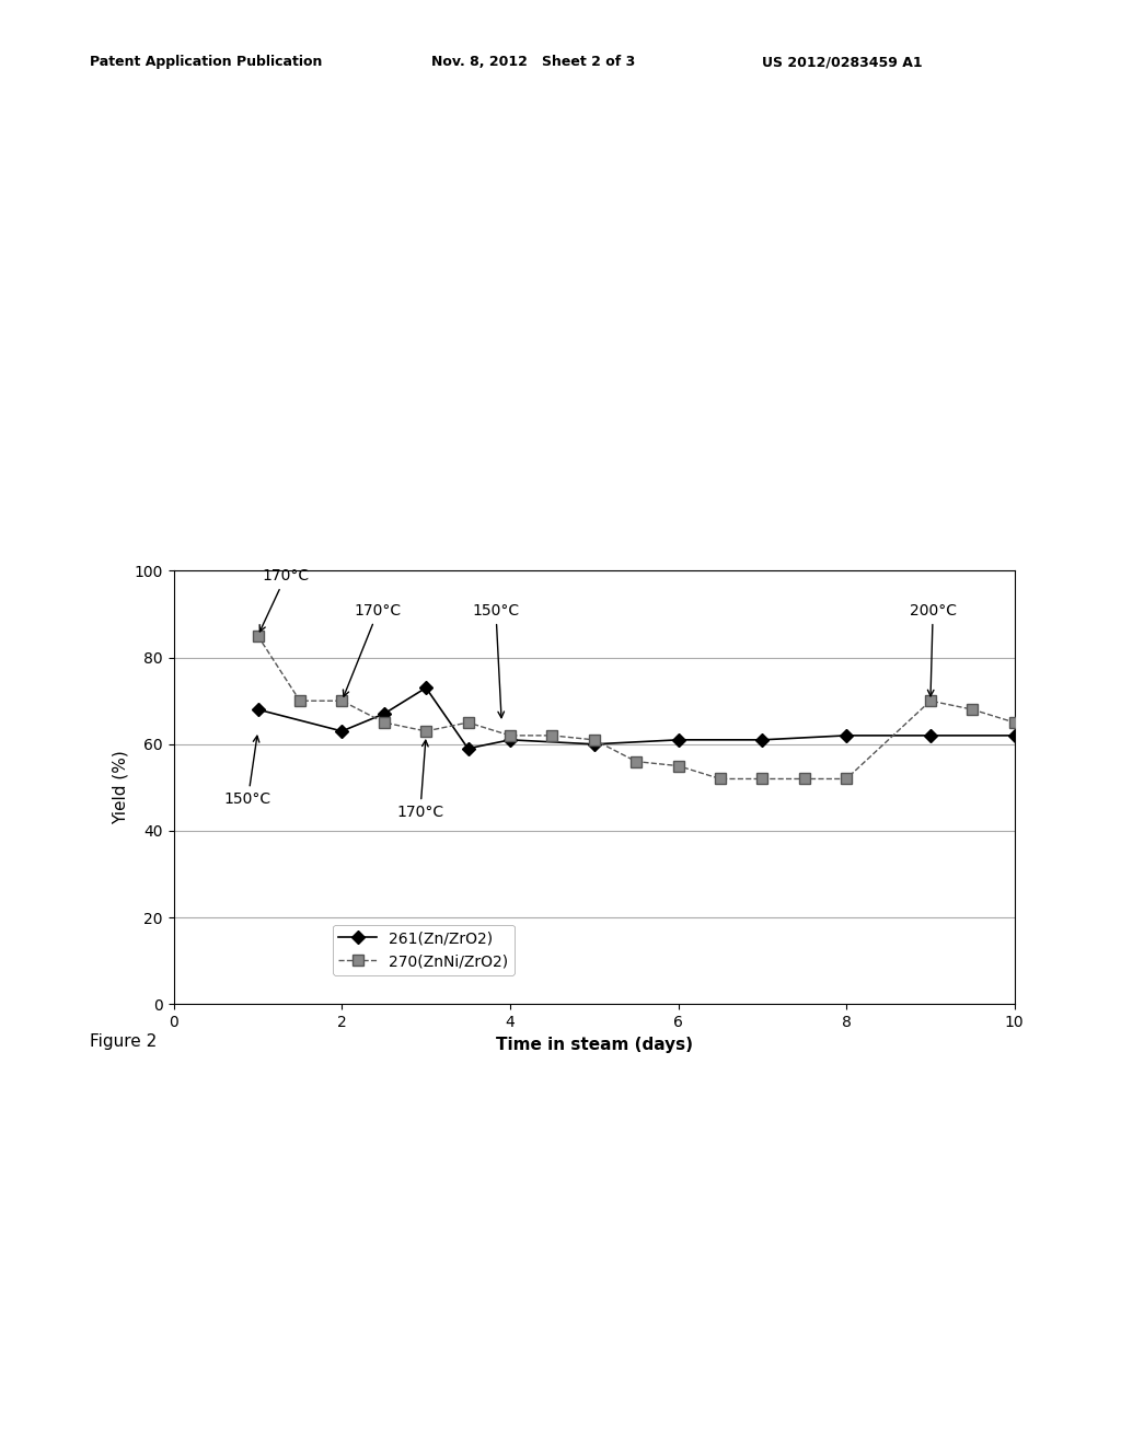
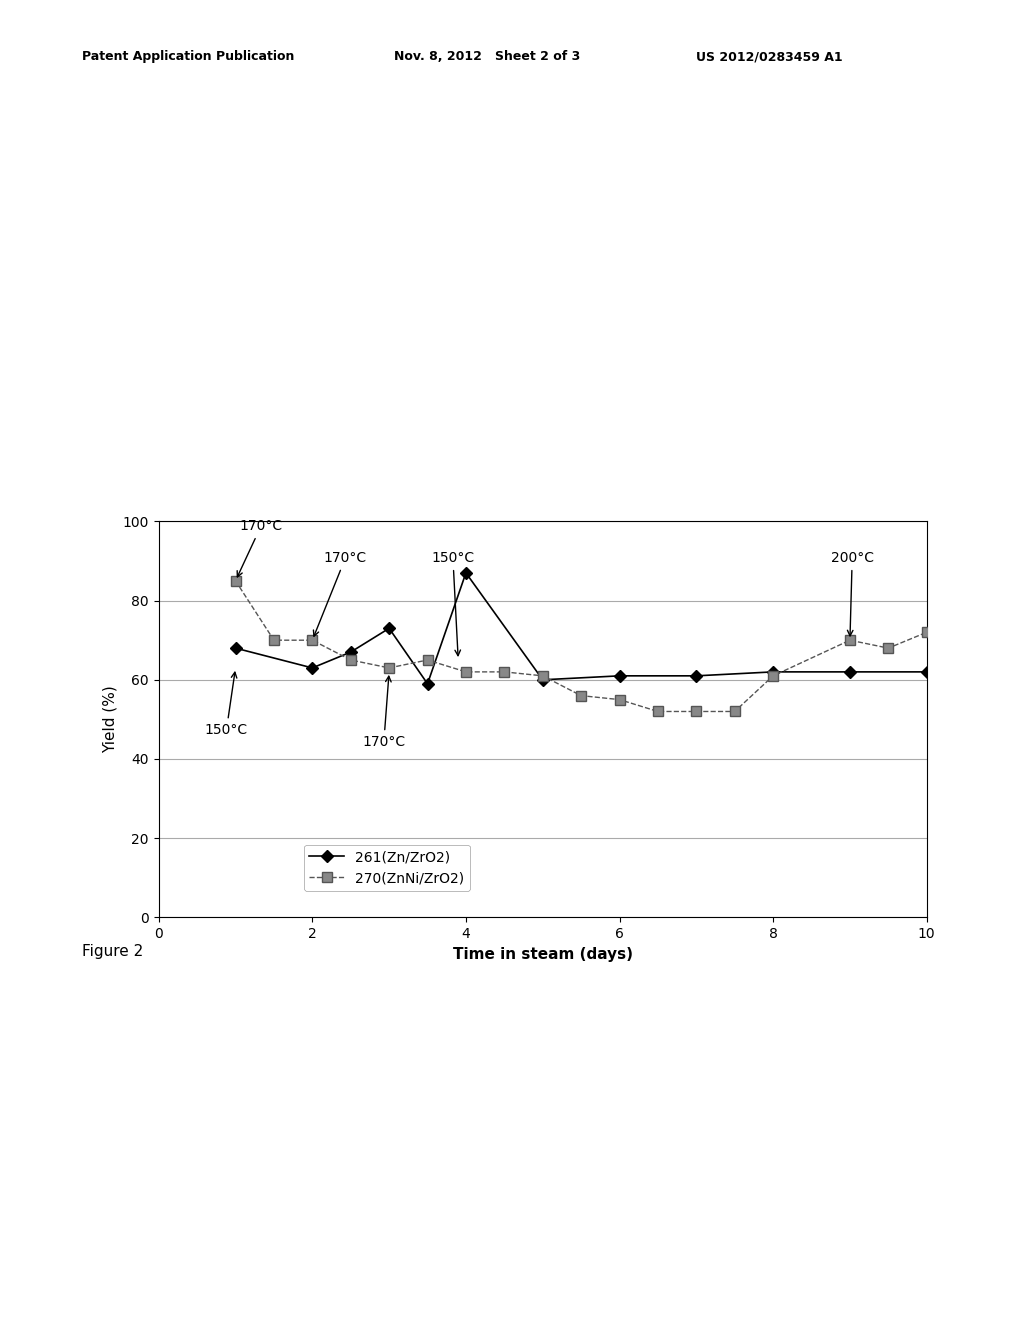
261(Zn/ZrO2)/4: 61 -> 87
270(ZnNi/ZrO2)/8: 52 -> 61
270(ZnNi/ZrO2)/10: 65 -> 72
